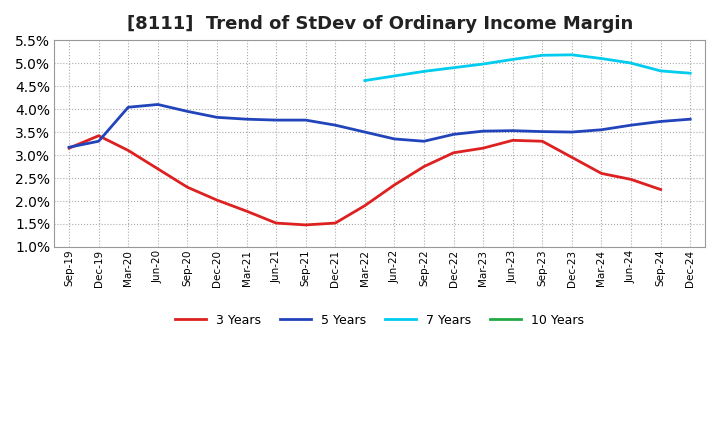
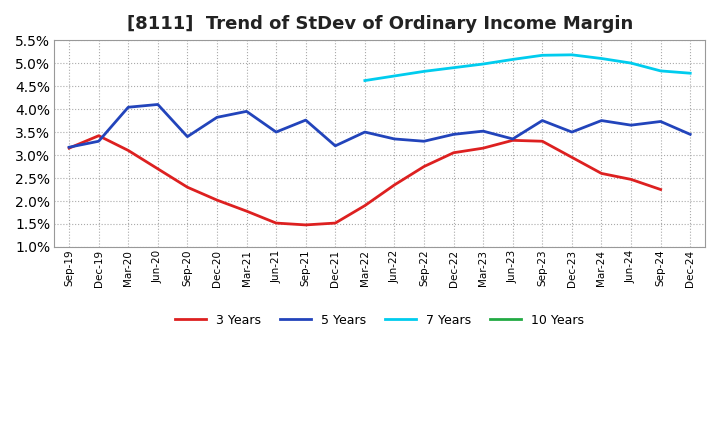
5 Years/Sep-20: 3.95% -> 3.40%
5 Years/Mar-21: 3.78% -> 3.95%
5 Years/Jun-21: 3.76% -> 3.50%
5 Years/Dec-21: 3.65% -> 3.20%
5 Years/Jun-23: 3.53% -> 3.35%
5 Years/Sep-23: 3.51% -> 3.75%
5 Years/Mar-24: 3.55% -> 3.75%
5 Years/Dec-24: 3.78% -> 3.45%
